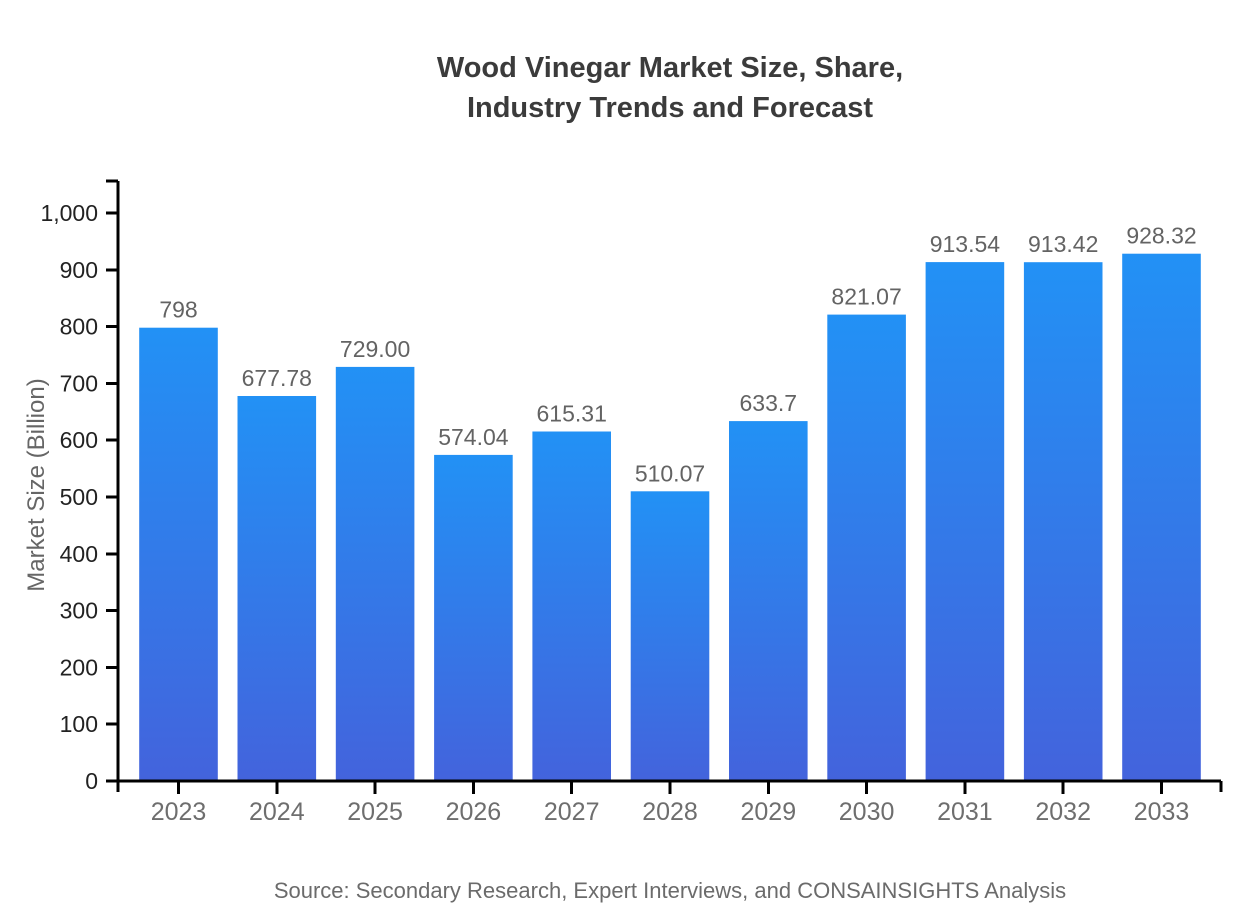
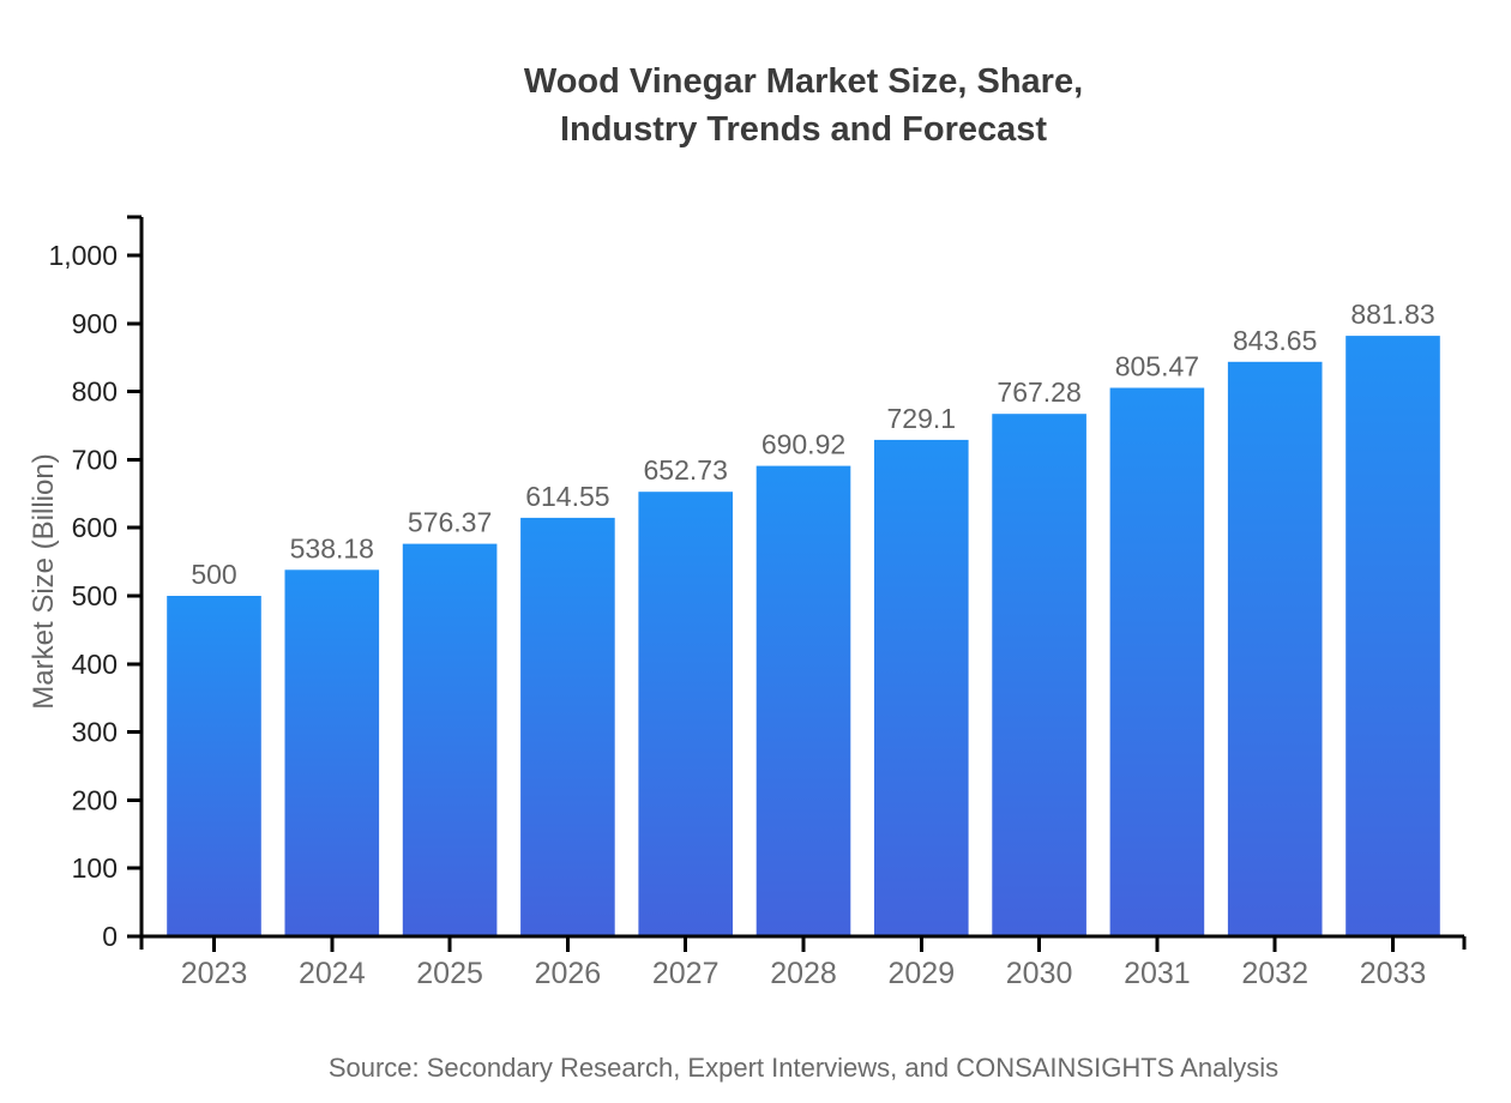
2023: 798 -> 500
2024: 677.78 -> 538.18
2025: 729.00 -> 576.37
2026: 574.04 -> 614.55
2027: 615.31 -> 652.73
2028: 510.07 -> 690.92
2029: 633.7 -> 729.1
2030: 821.07 -> 767.28
2031: 913.54 -> 805.47
2032: 913.42 -> 843.65
2033: 928.32 -> 881.83
